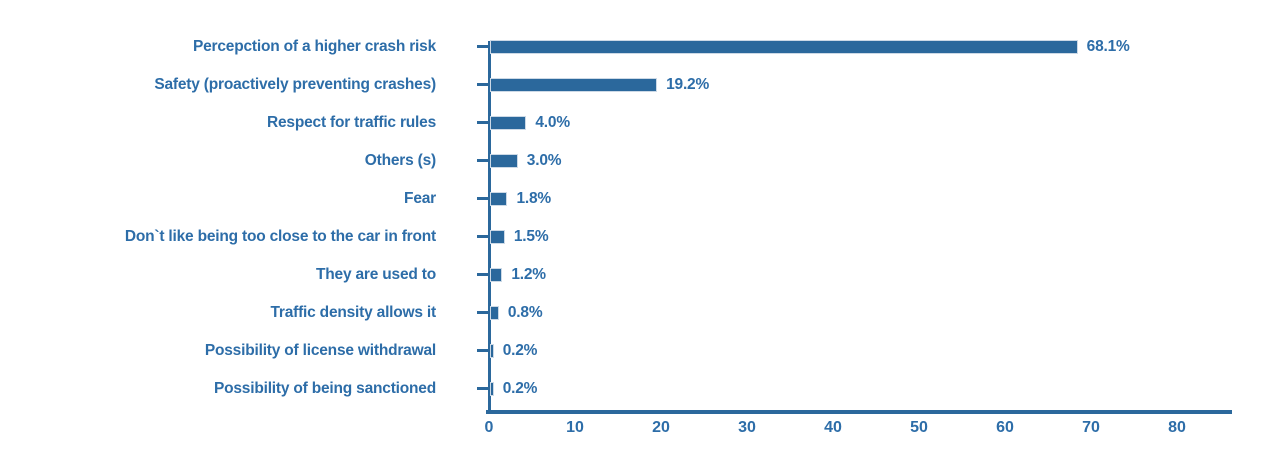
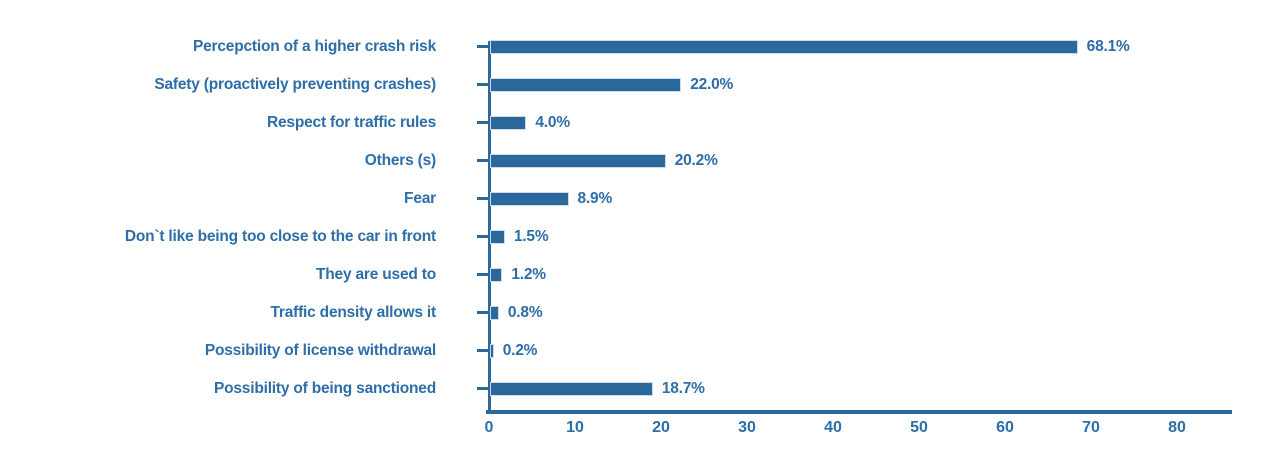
Safety (proactively preventing crashes): 19.2% -> 22.0%
Others (s): 3.0% -> 20.2%
Fear: 1.8% -> 8.9%
Possibility of being sanctioned: 0.2% -> 18.7%
